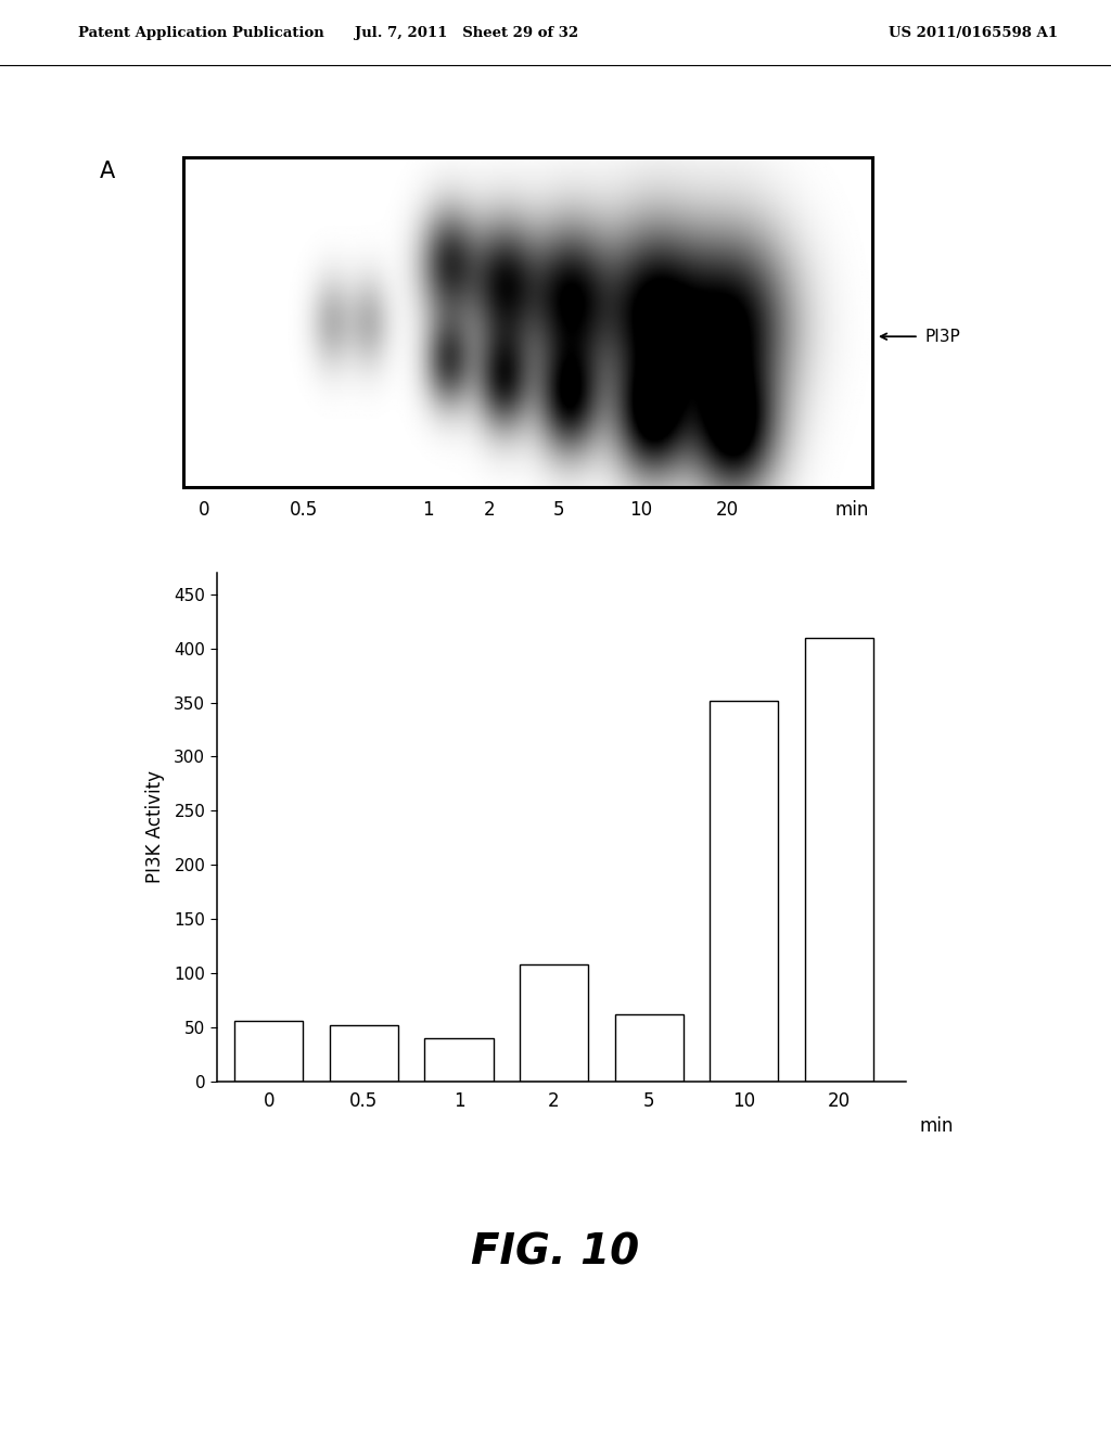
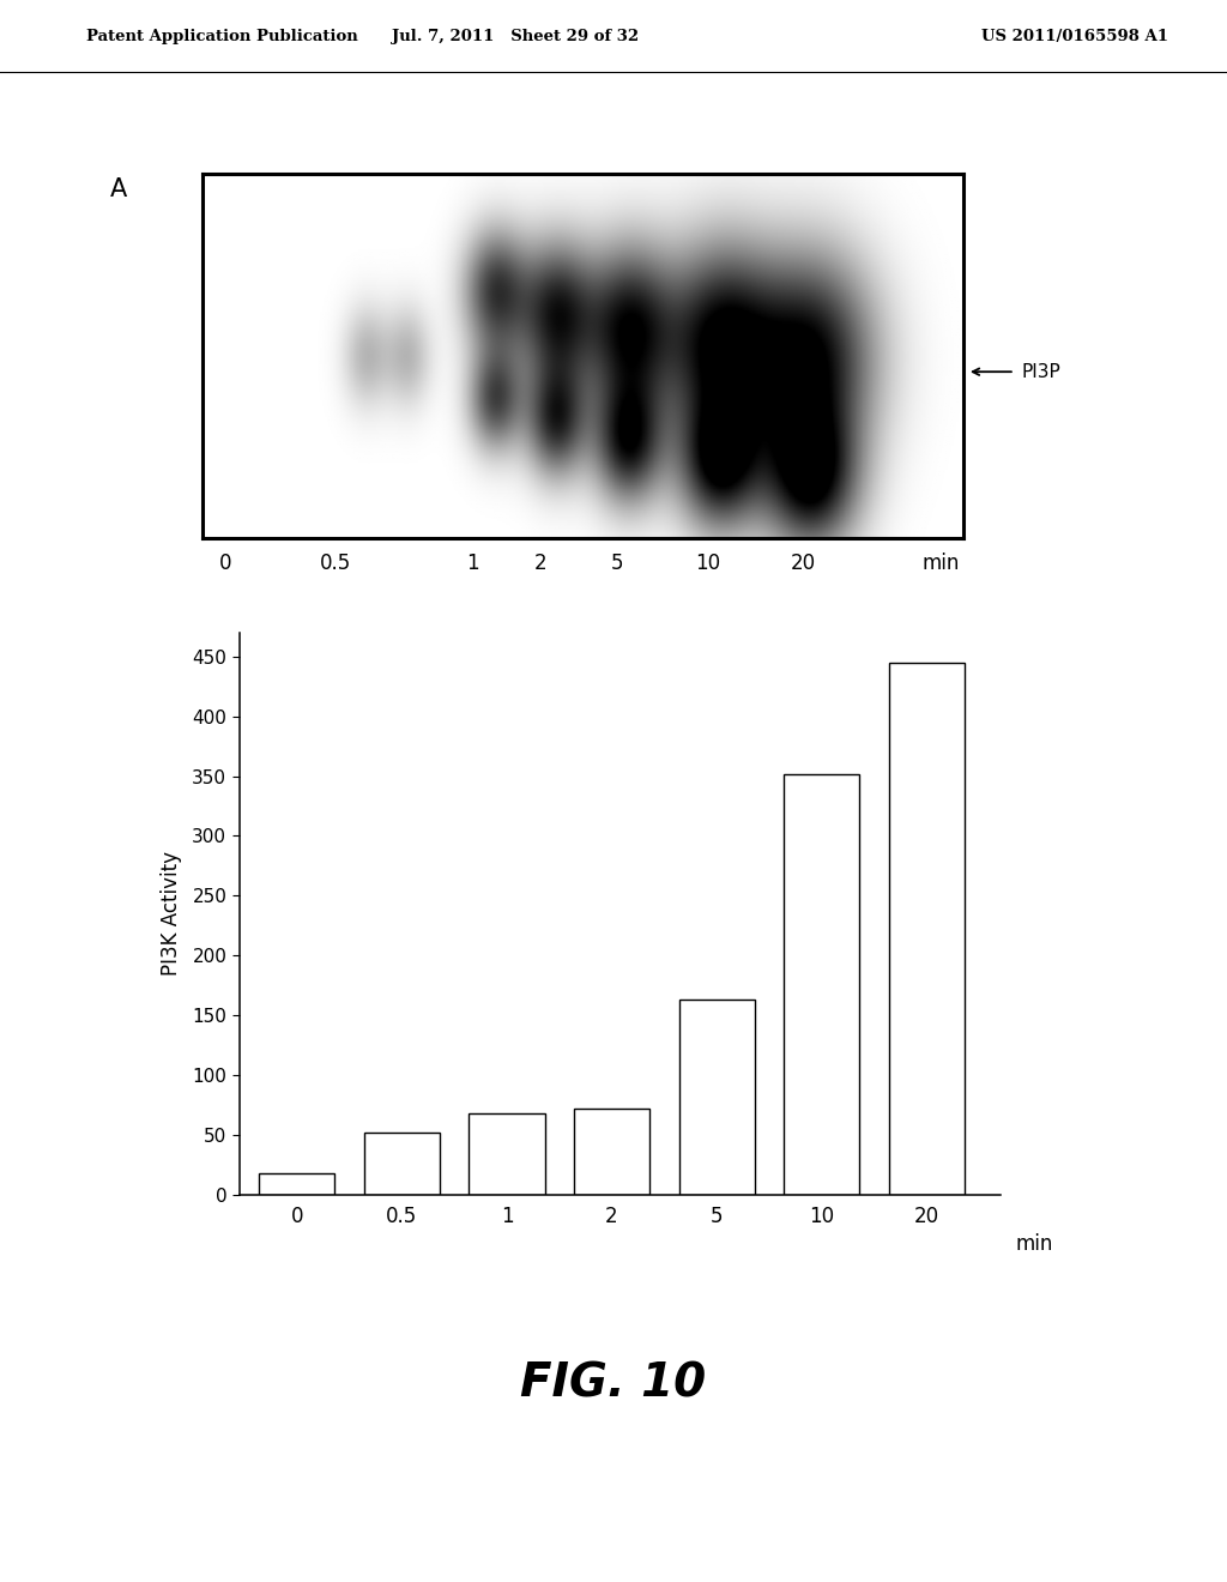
0: 56 -> 18
1: 40 -> 68
2: 108 -> 72
5: 62 -> 163
20: 410 -> 445
